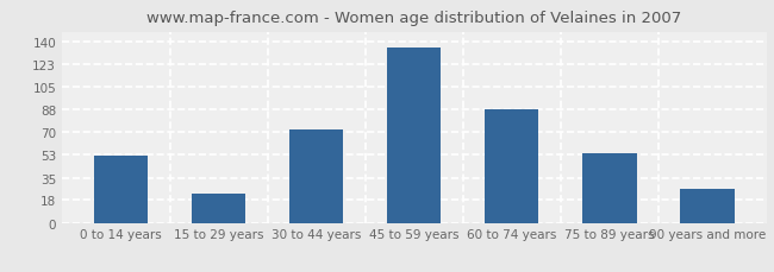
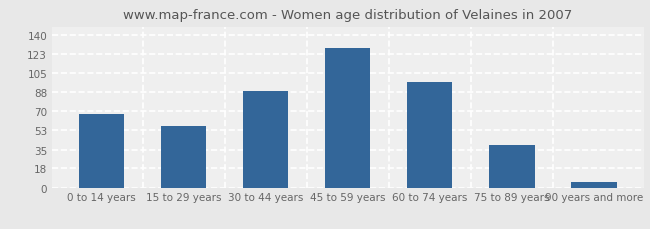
0 to 14 years: 52 -> 68
15 to 29 years: 23 -> 57
30 to 44 years: 72 -> 89
45 to 59 years: 136 -> 128
60 to 74 years: 88 -> 97
75 to 89 years: 54 -> 39
90 years and more: 26 -> 5
